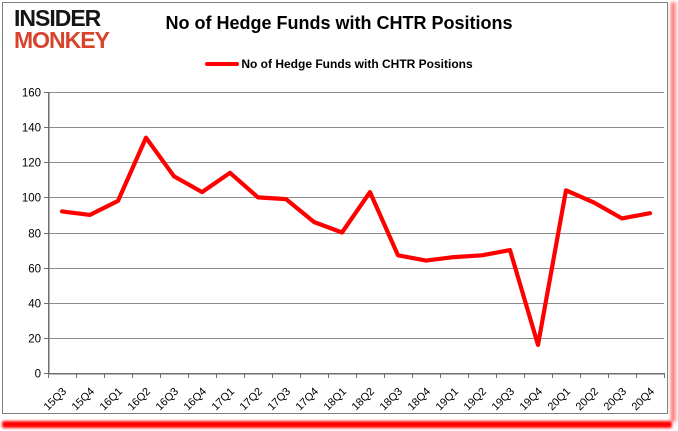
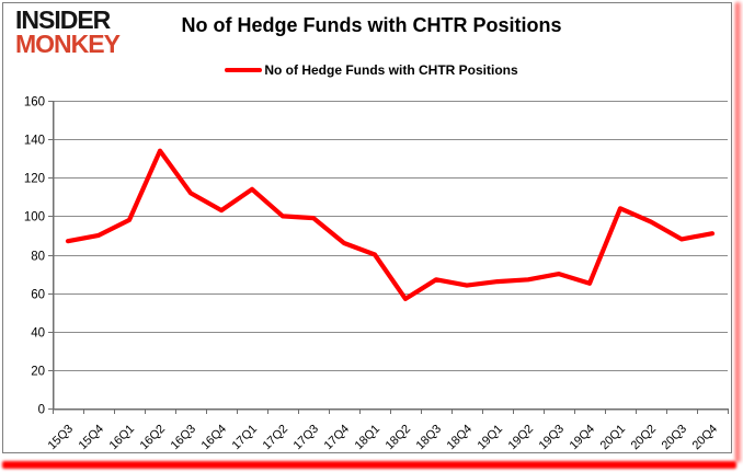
15Q3: 92 -> 87
18Q2: 103 -> 57
19Q4: 16 -> 65
